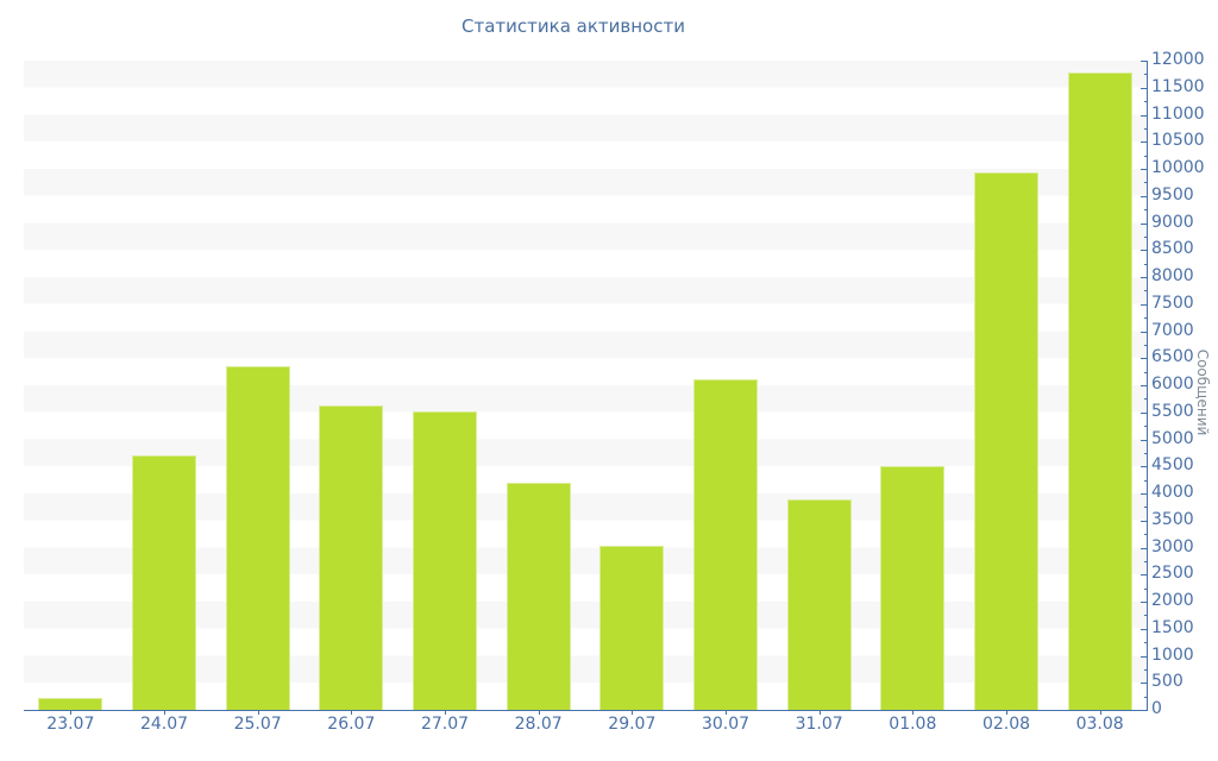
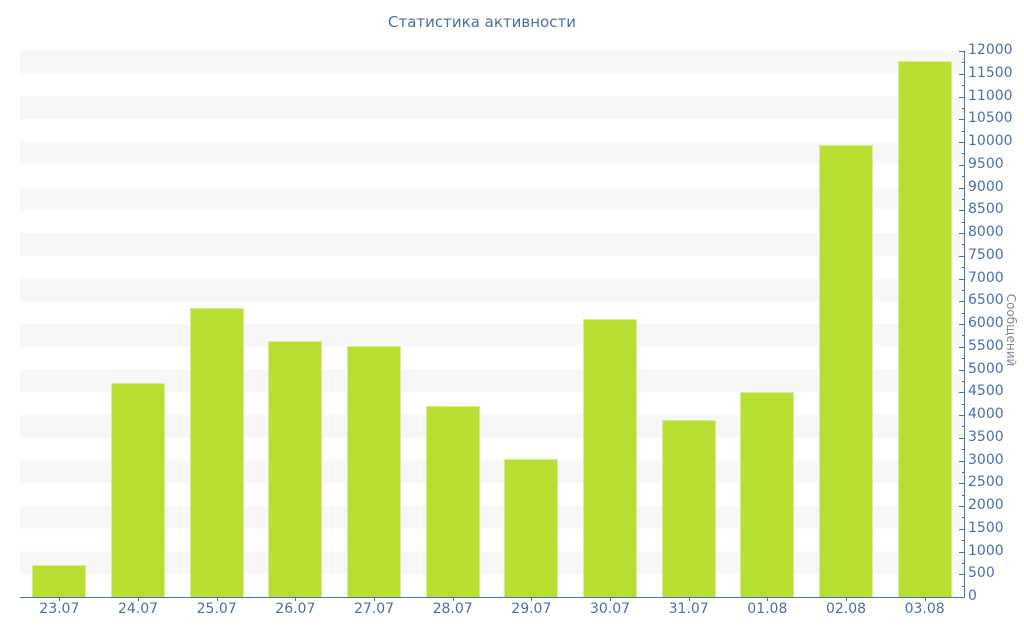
23.07: 200 -> 700
